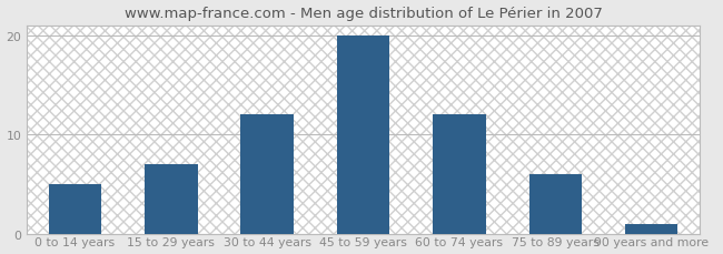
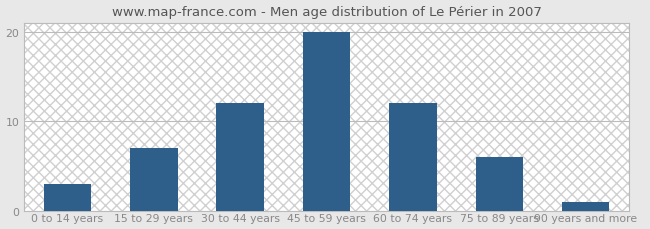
0 to 14 years: 5 -> 3
